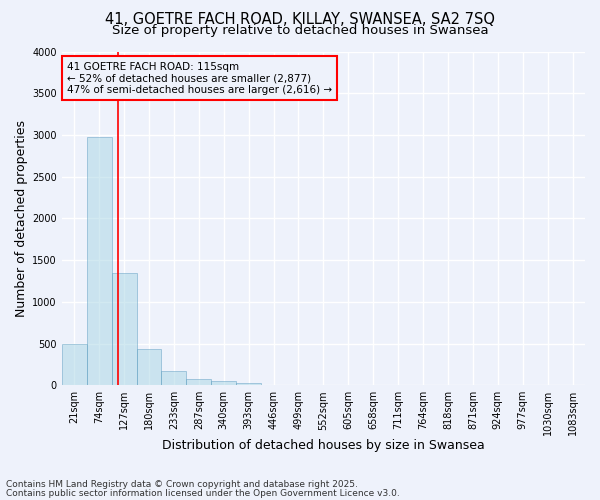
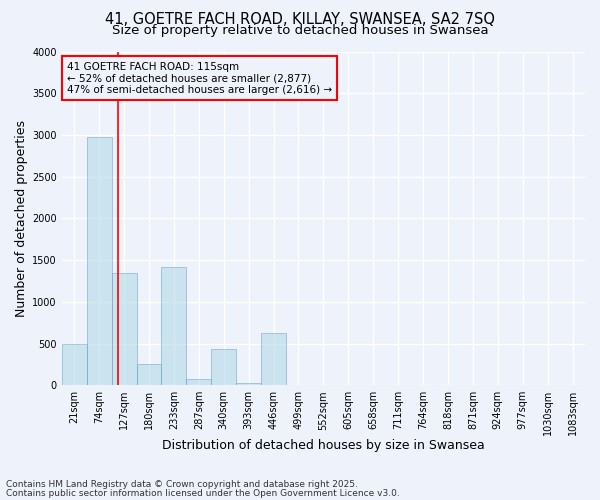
180sqm: 430 -> 260
233sqm: 160 -> 1420
340sqm: 40 -> 440
446sqm: 0 -> 620
